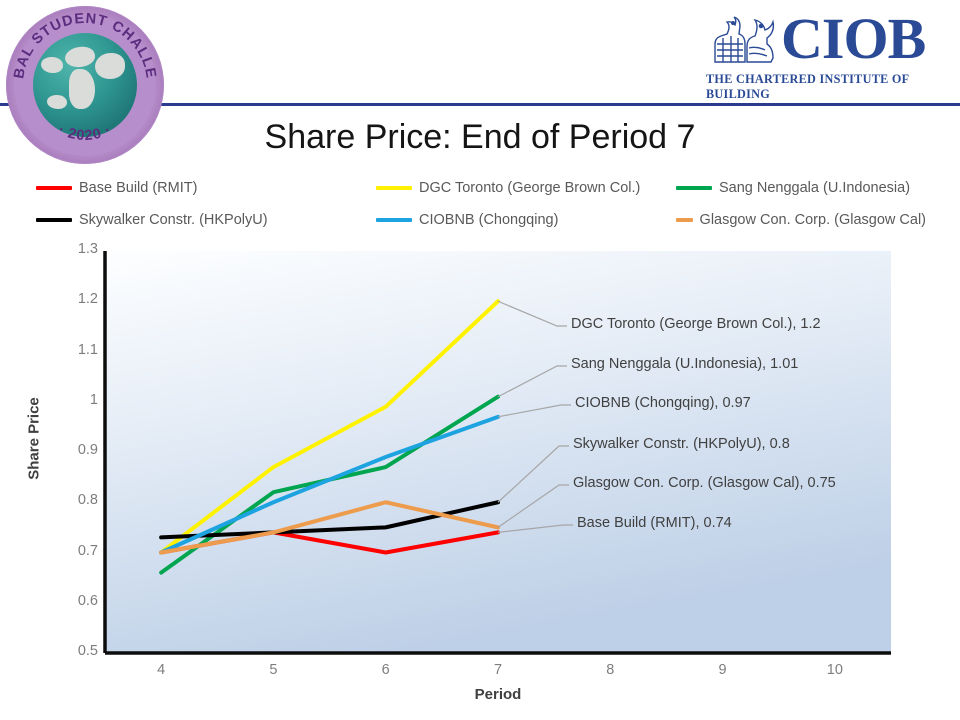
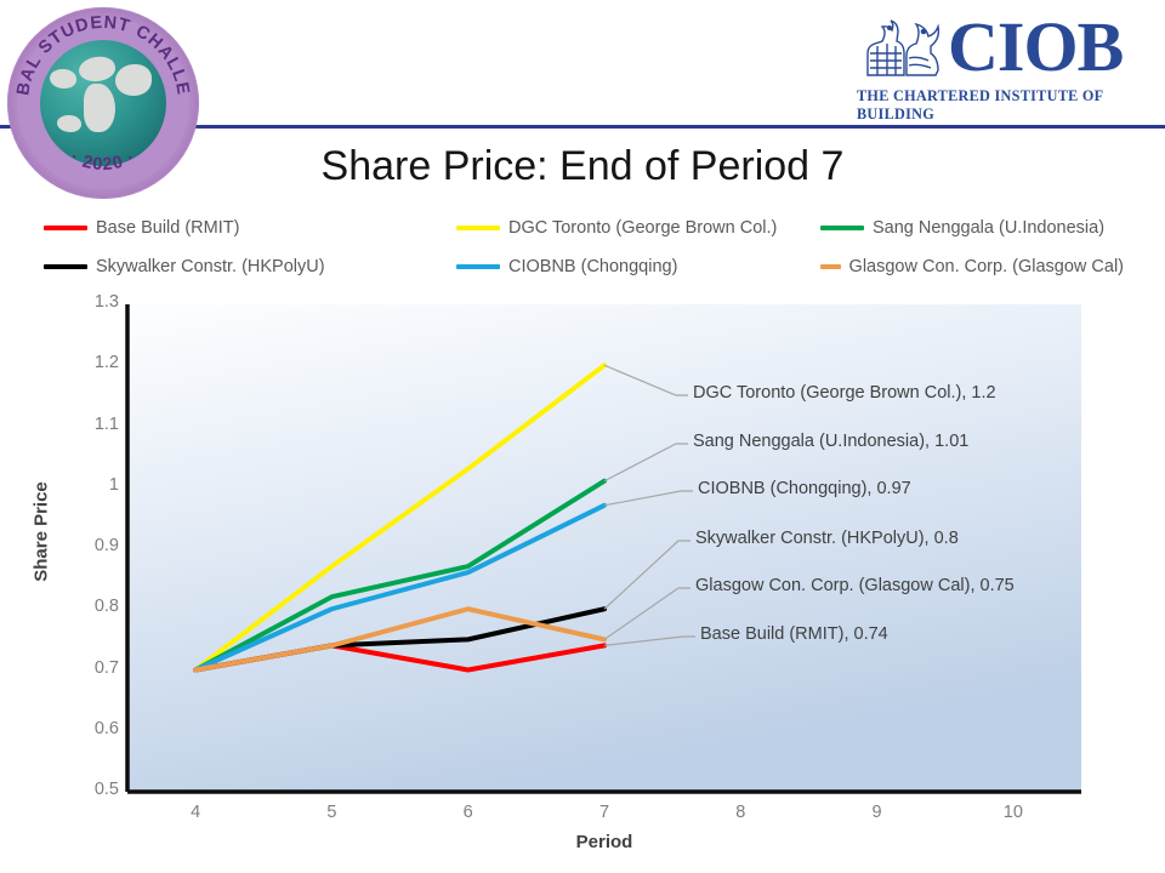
Sang Nenggala (U.Indonesia)/4: 0.66 -> 0.70
Skywalker Constr. (HKPolyU)/4: 0.73 -> 0.70
DGC Toronto (George Brown Col.)/6: 0.99 -> 1.03
CIOBNB (Chongqing)/6: 0.89 -> 0.86
